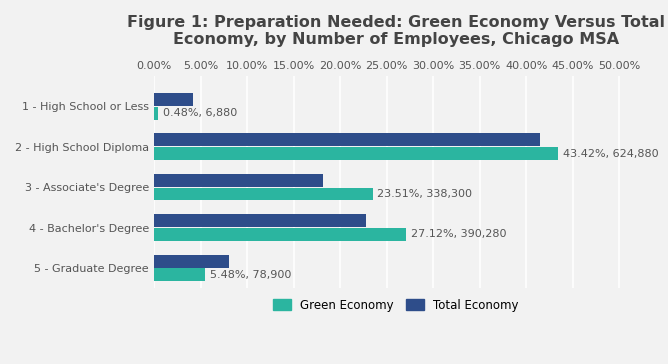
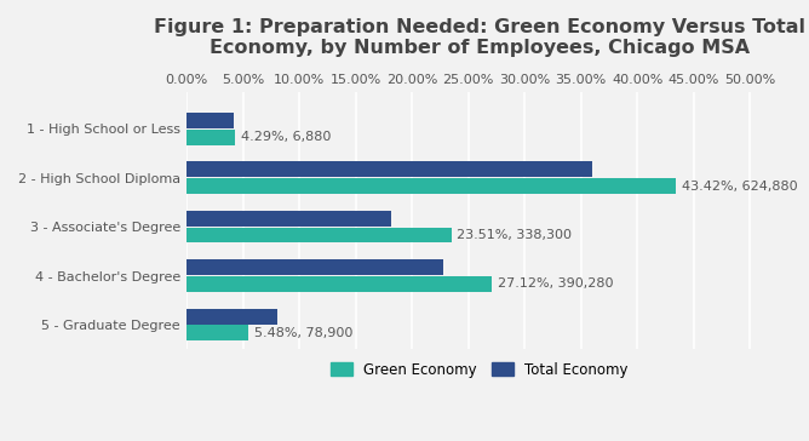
Green Economy/1 - High School or Less: 0.48%, -> 4.29%,
Total Economy/2 - High School Diploma: 41.5% -> 36.0%
